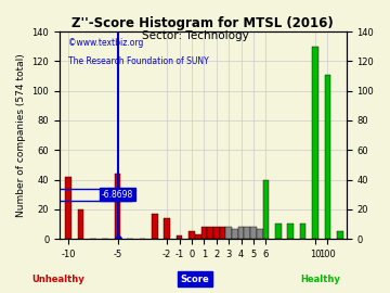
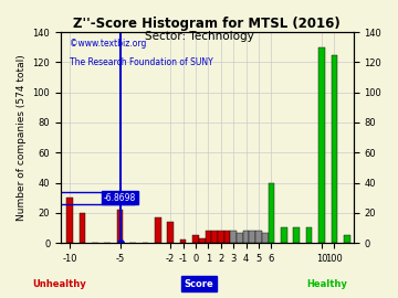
-10: 42 -> 30
-5: 44 -> 22
100: 111 -> 125
